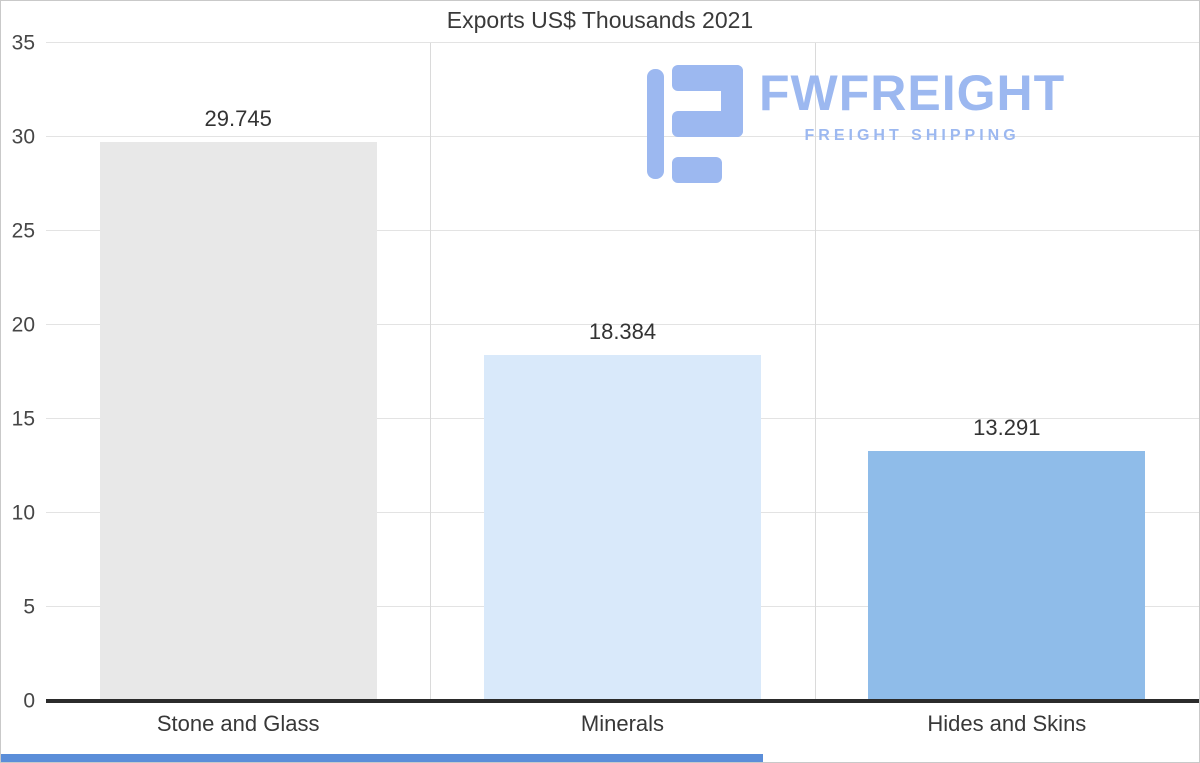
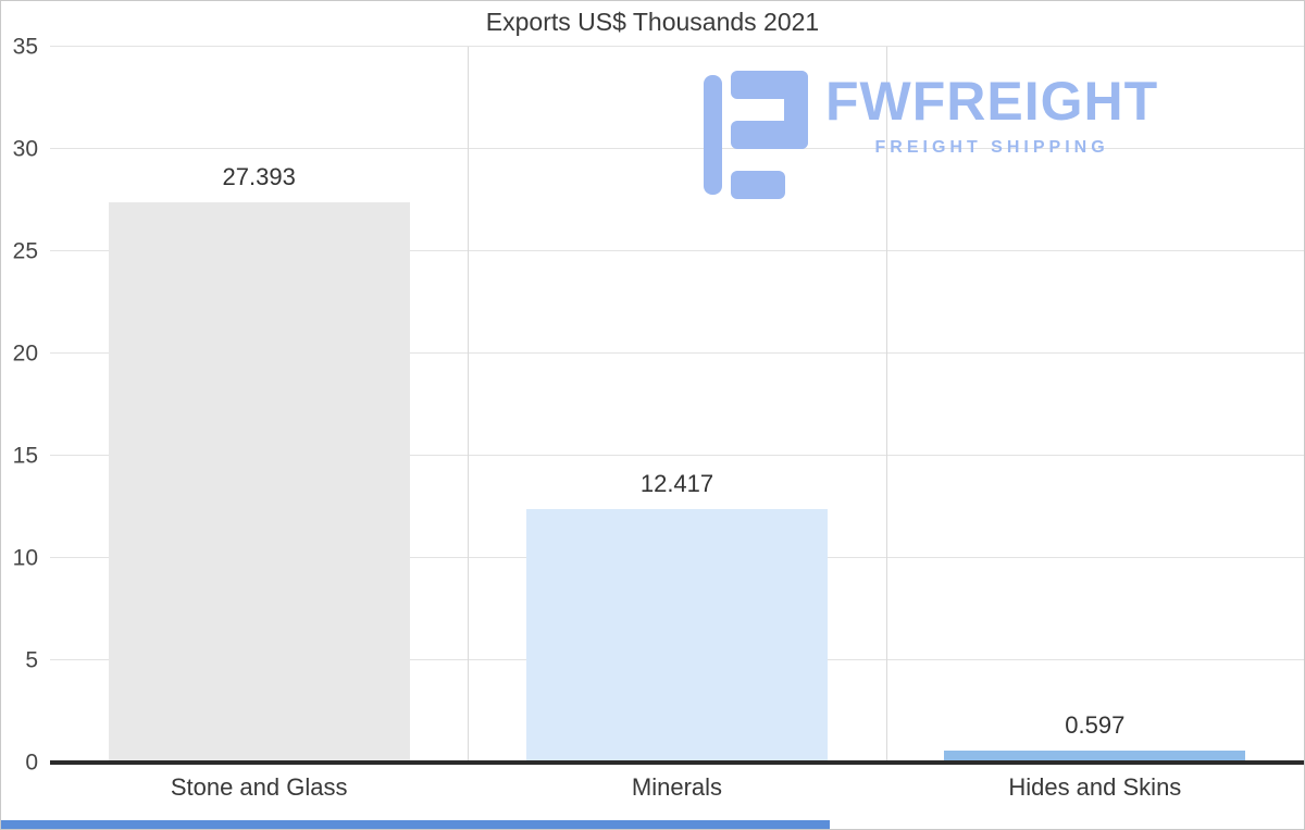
Stone and Glass: 29.745 -> 27.393
Minerals: 18.384 -> 12.417
Hides and Skins: 13.291 -> 0.597
